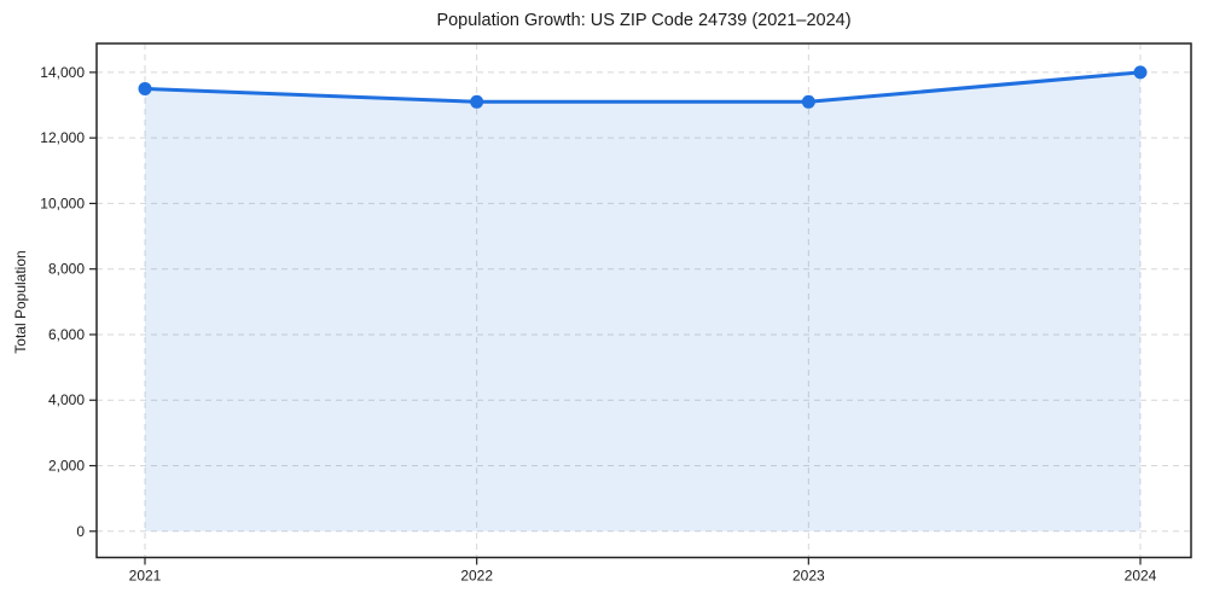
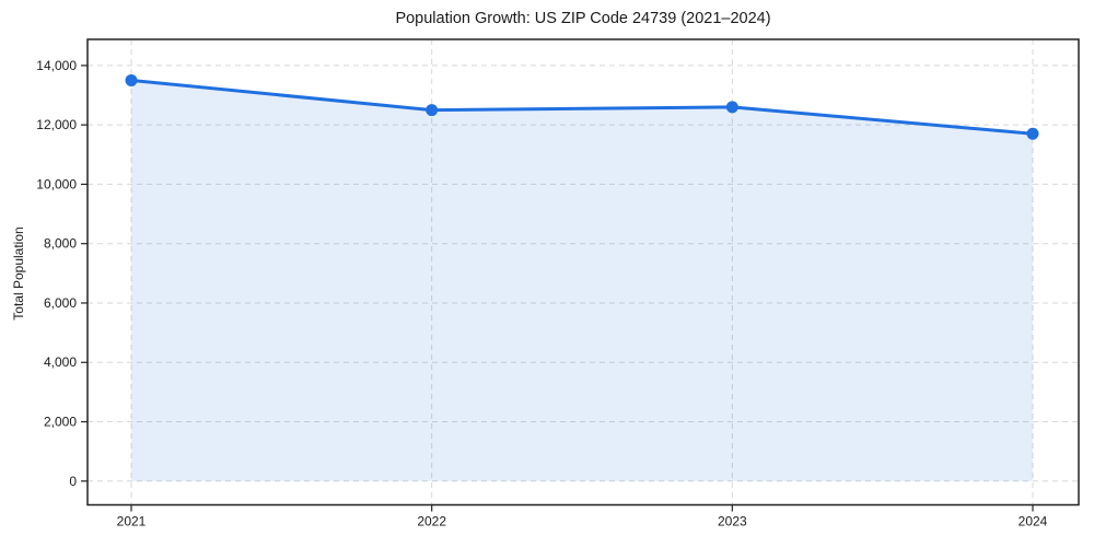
2022: 13100 -> 12500
2023: 13100 -> 12600
2024: 14000 -> 11700
